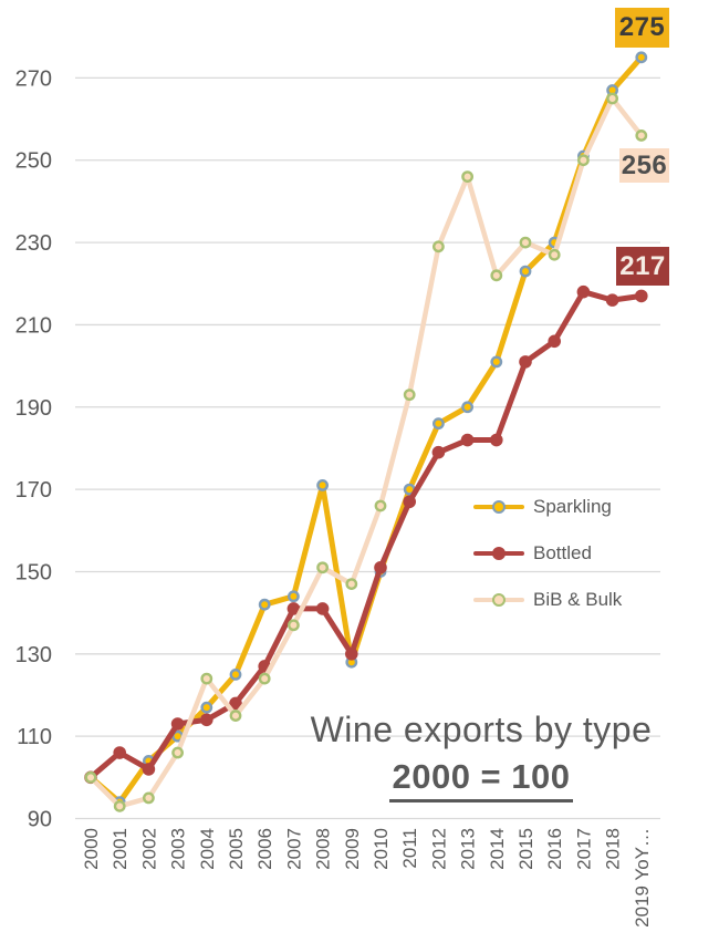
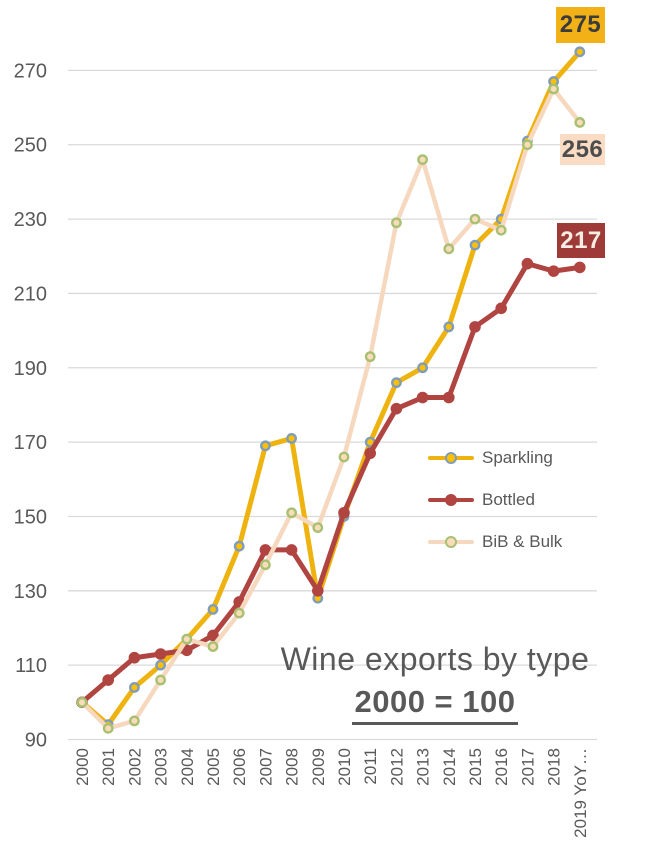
Bottled/2002: 102 -> 112
BiB & Bulk/2004: 124 -> 117
Sparkling/2007: 144 -> 169
